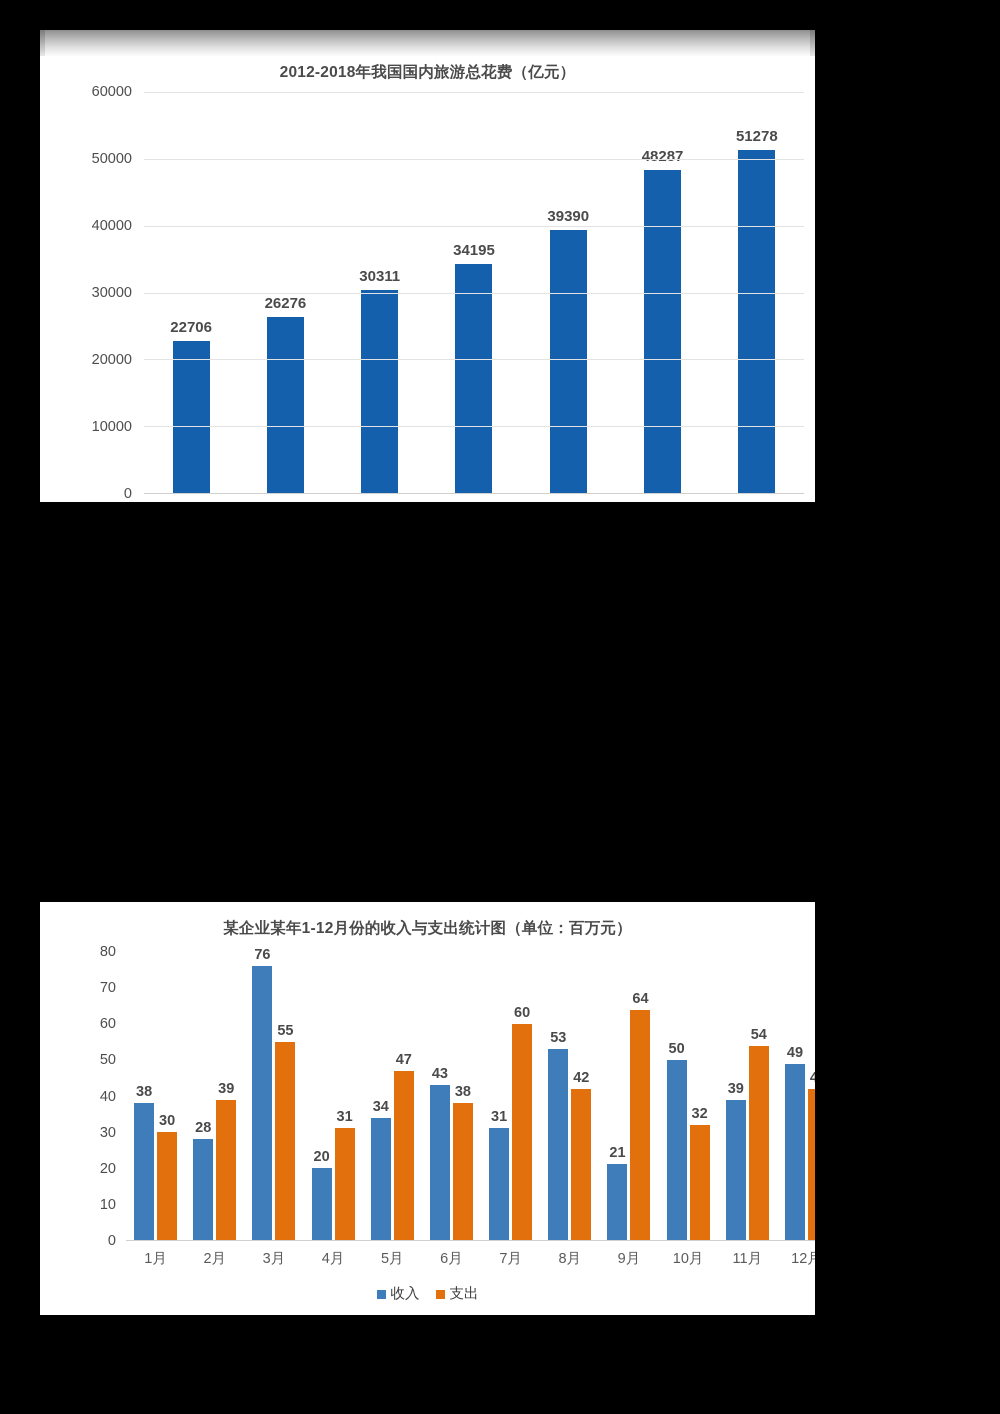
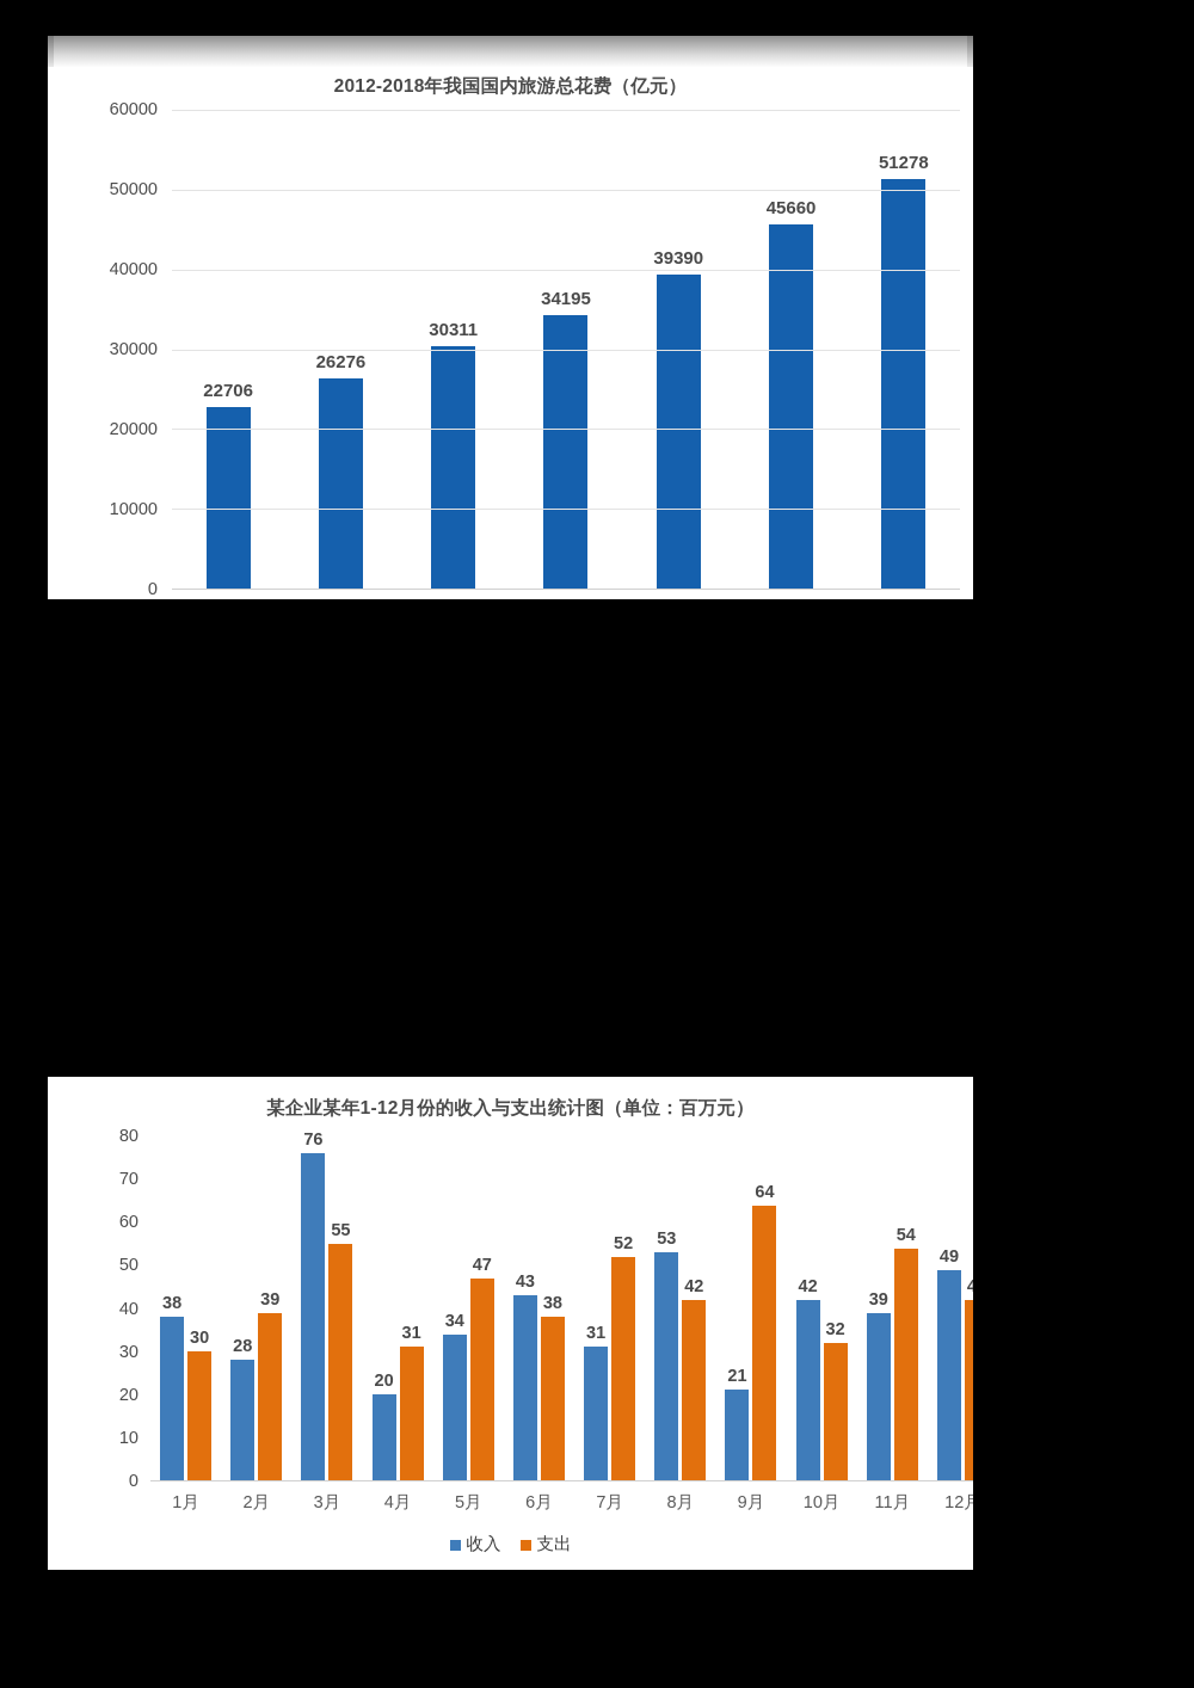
2012-2018年我国国内旅游总花费（亿元）/2017: 48287 -> 45660
某企业某年1-12月份的收入与支出统计图（单位：百万元）/支出/7月: 60 -> 52
某企业某年1-12月份的收入与支出统计图（单位：百万元）/收入/10月: 50 -> 42
